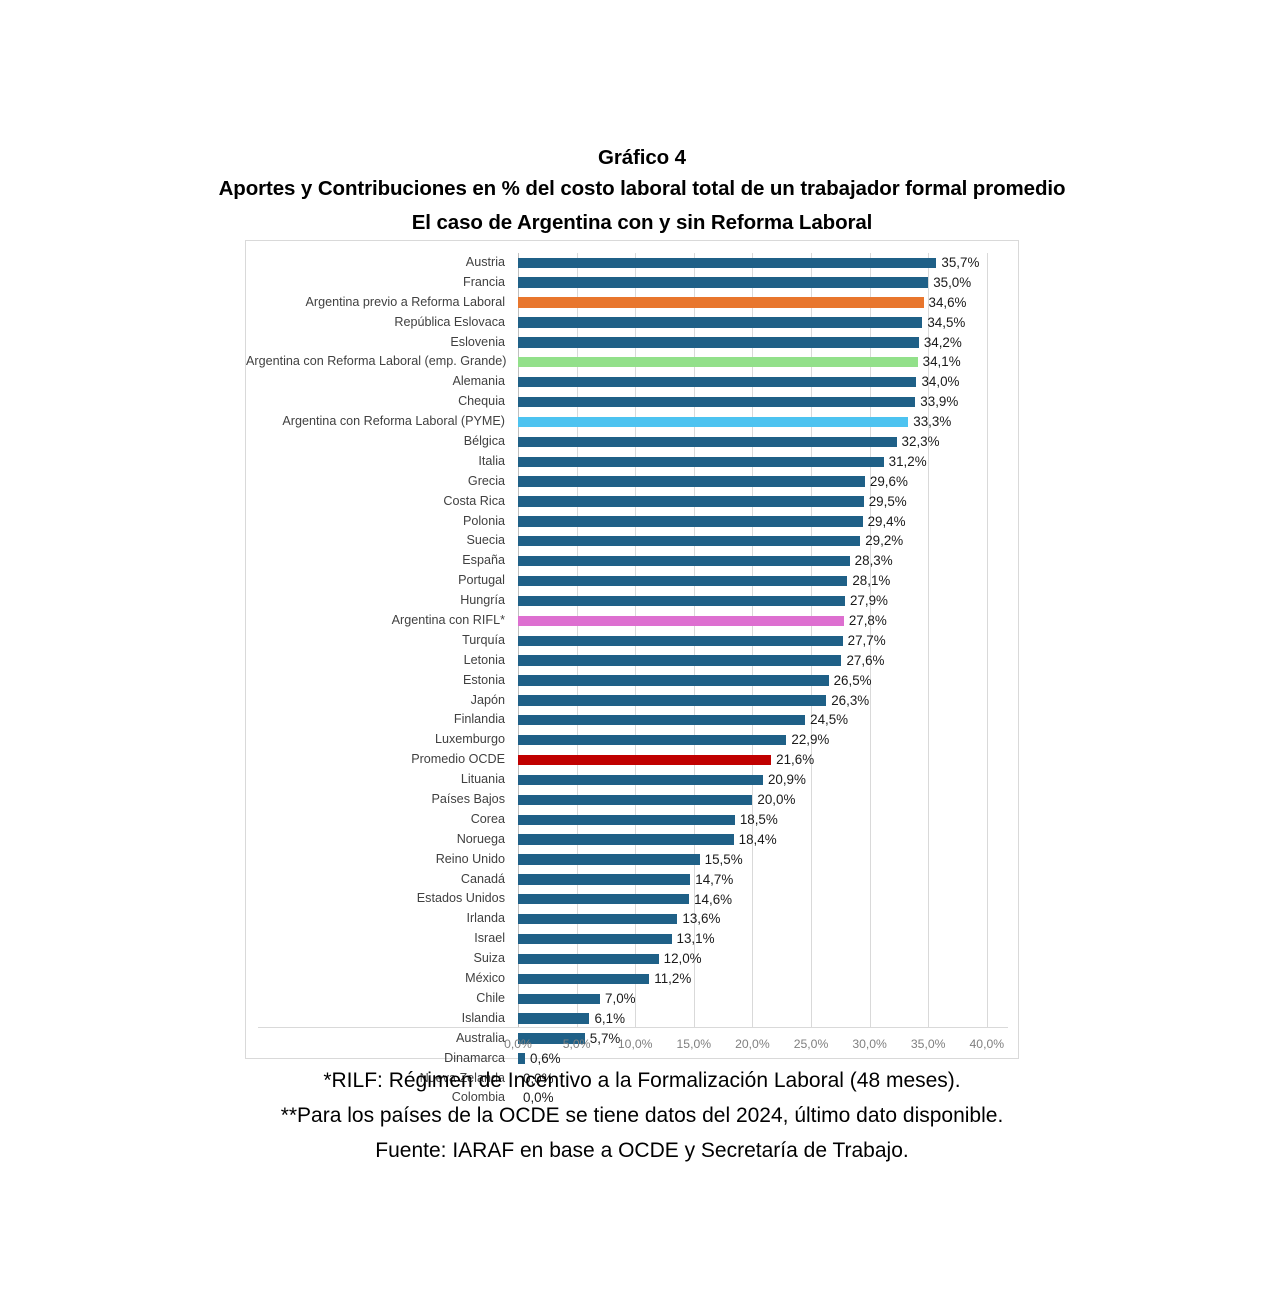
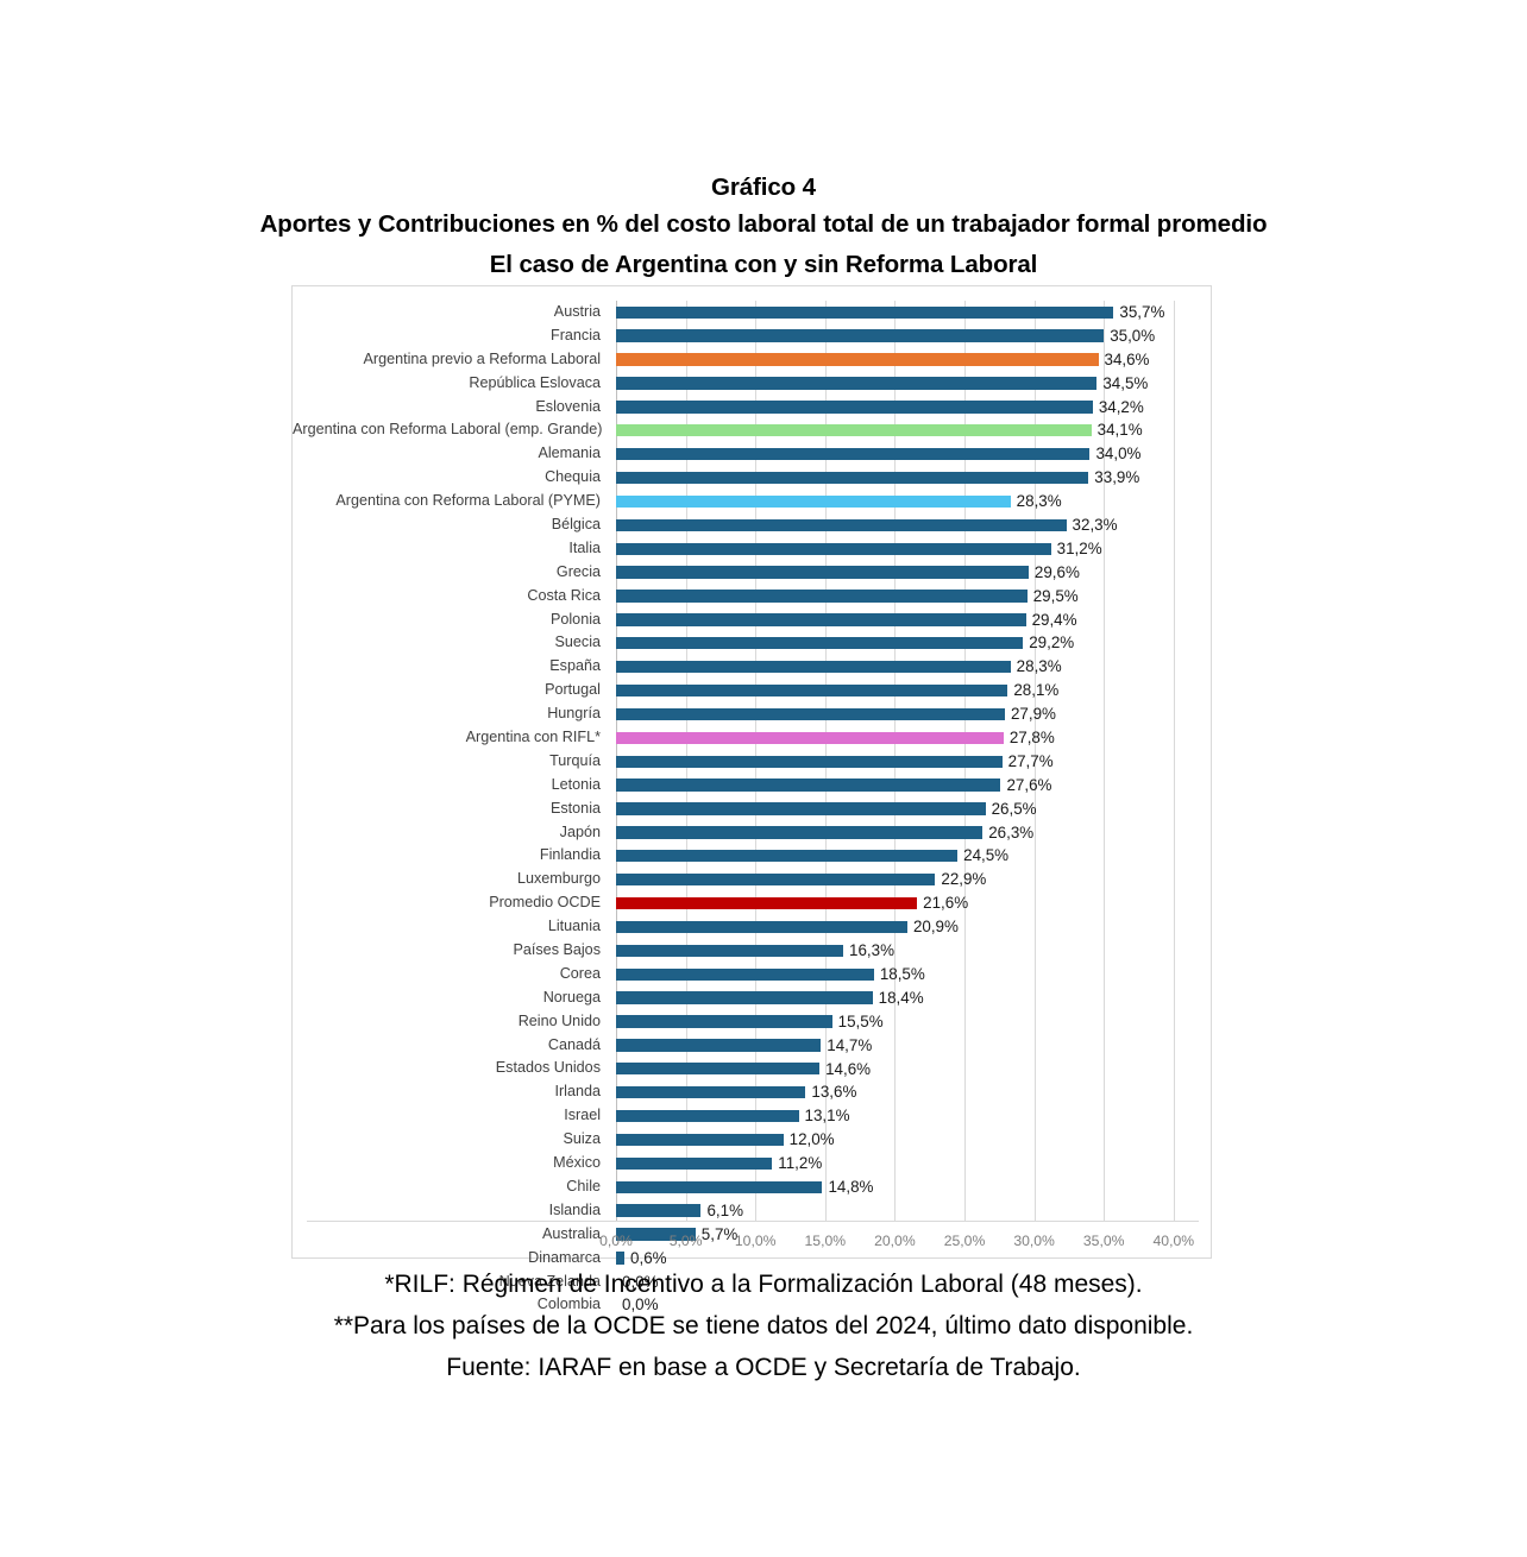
Argentina con Reforma Laboral (PYME): 33,3% -> 28,3%
Países Bajos: 20,0% -> 16,3%
Chile: 7,0% -> 14,8%
